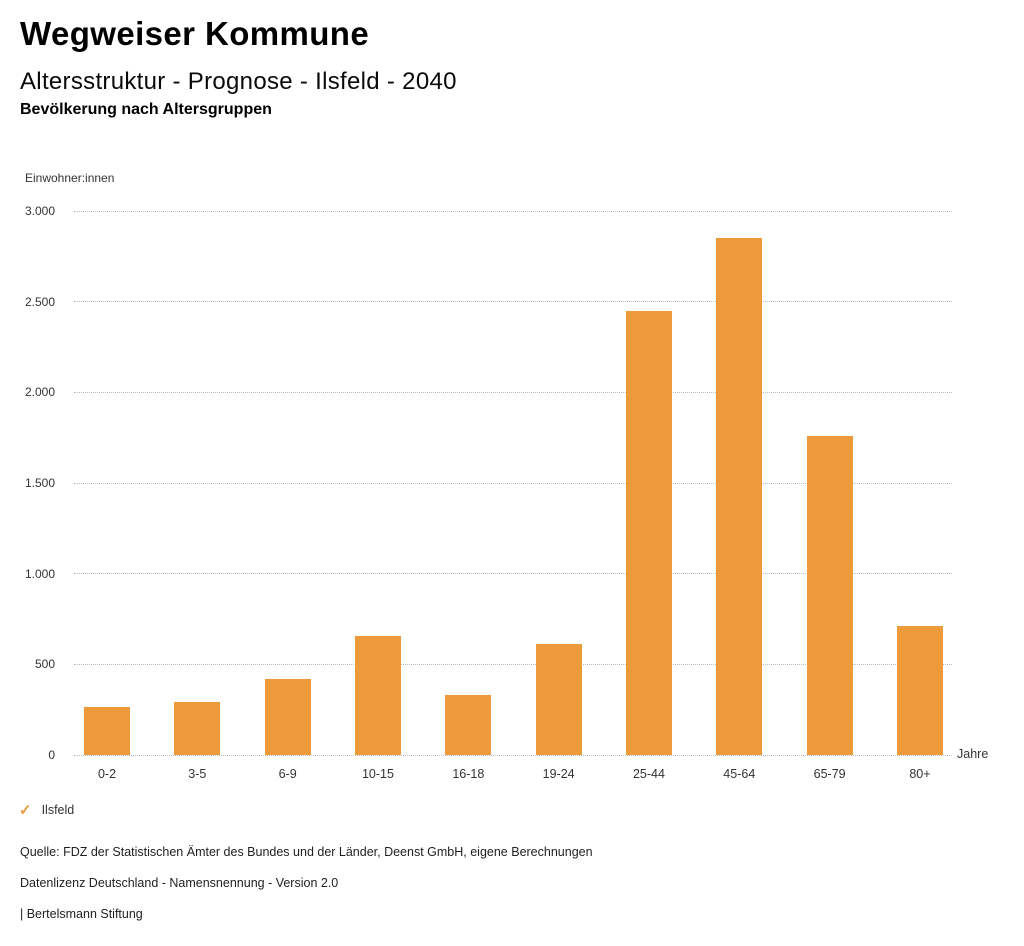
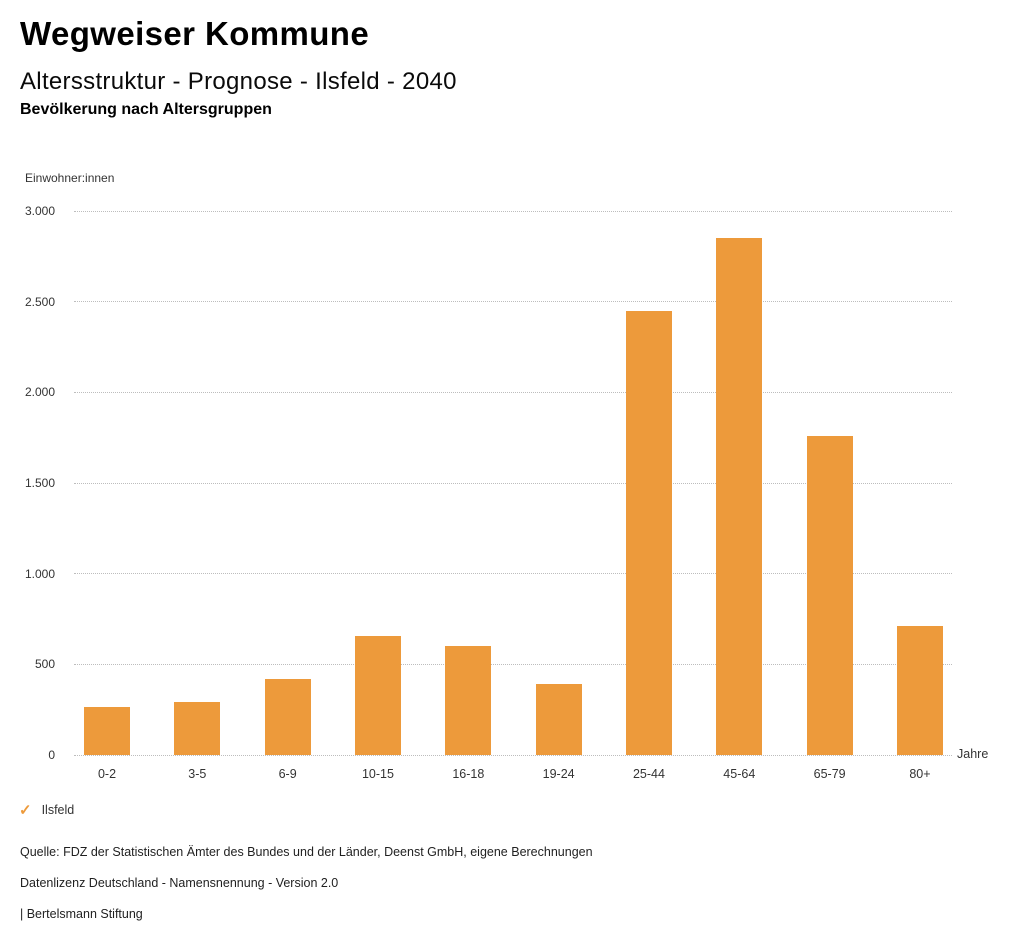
16-18: 330 -> 600
19-24: 610 -> 390
